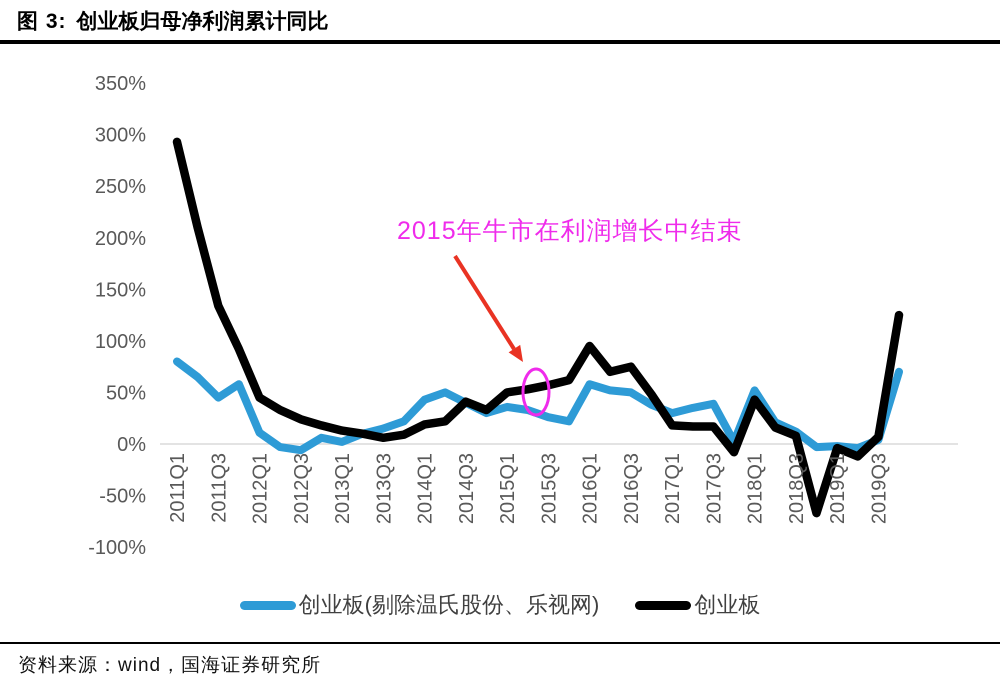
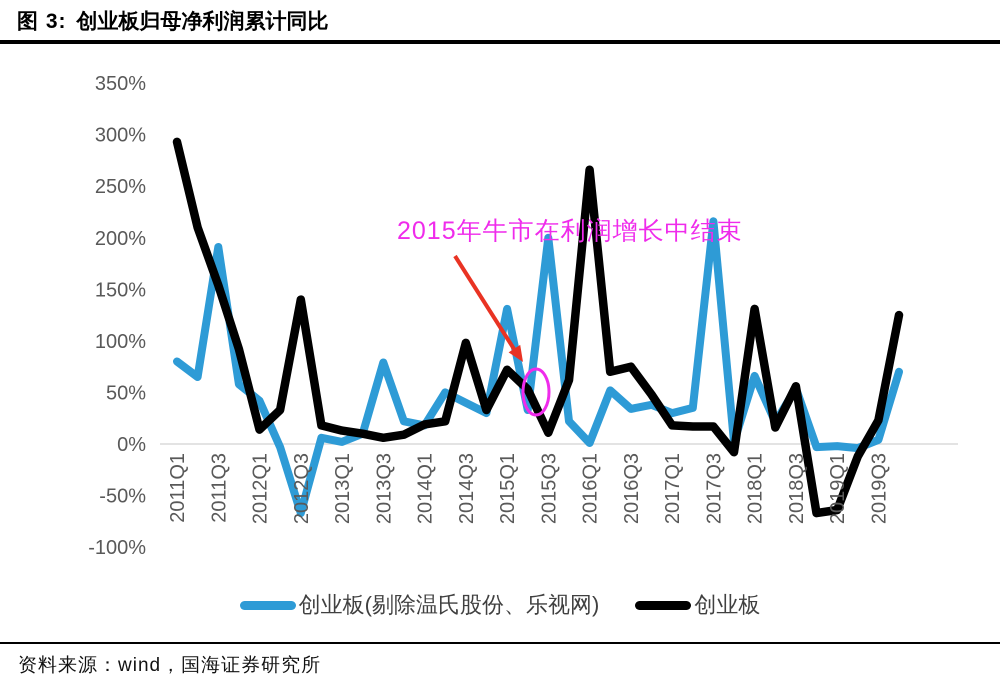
创业板(剔除温氏股份、乐视网)/2011Q3: 45% -> 191%
创业板/2011Q3: 134% -> 154%
创业板(剔除温氏股份、乐视网)/2012Q1: 11% -> 42%
创业板/2012Q1: 45% -> 14%
创业板(剔除温氏股份、乐视网)/2012Q3: -6% -> -67%
创业板/2012Q3: 24% -> 140%
创业板(剔除温氏股份、乐视网)/2013Q3: 15% -> 79%
创业板(剔除温氏股份、乐视网)/2014Q1: 43% -> 18%
创业板/2014Q3: 41% -> 98%
创业板(剔除温氏股份、乐视网)/2015Q1: 36% -> 131%
创业板/2015Q1: 50% -> 72%
创业板(剔除温氏股份、乐视网)/2015Q3: 26% -> 200%
创业板/2015Q3: 57% -> 11%
创业板(剔除温氏股份、乐视网)/2016Q1: 58% -> 1%
创业板/2016Q1: 95% -> 266%
创业板(剔除温氏股份、乐视网)/2016Q3: 50% -> 34%
创业板(剔除温氏股份、乐视网)/2017Q3: 39% -> 216%
创业板(剔除温氏股份、乐视网)/2018Q1: 52% -> 66%
创业板/2018Q1: 43% -> 131%
创业板(剔除温氏股份、乐视网)/2018Q3: 12% -> 54%
创业板/2018Q3: 8% -> 56%
创业板/2019Q1: -4% -> -64%
创业板/2019Q3: 7% -> 23%
